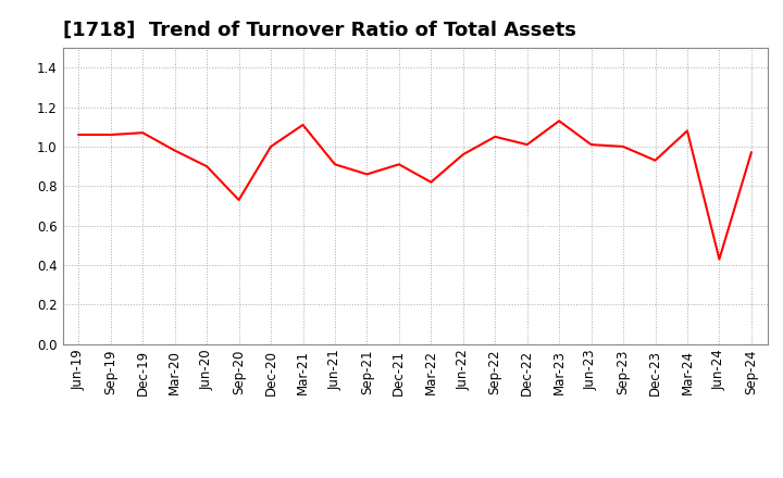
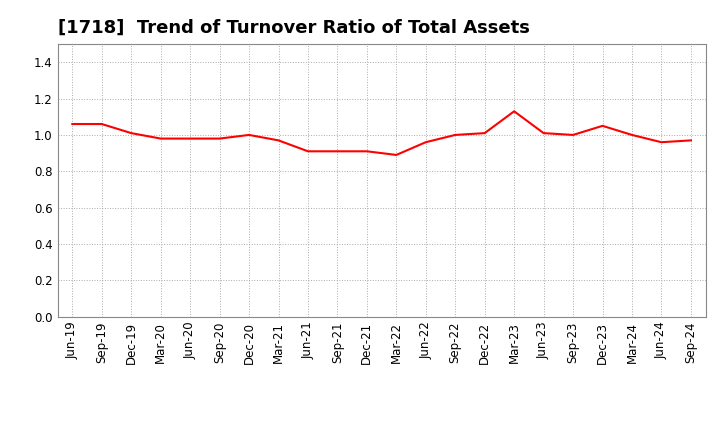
Dec-19: 1.07 -> 1.01
Jun-20: 0.90 -> 0.98
Sep-20: 0.73 -> 0.98
Mar-21: 1.11 -> 0.97
Sep-21: 0.86 -> 0.91
Mar-22: 0.82 -> 0.89
Sep-22: 1.05 -> 1.00
Dec-23: 0.93 -> 1.05
Mar-24: 1.08 -> 1.00
Jun-24: 0.43 -> 0.96
